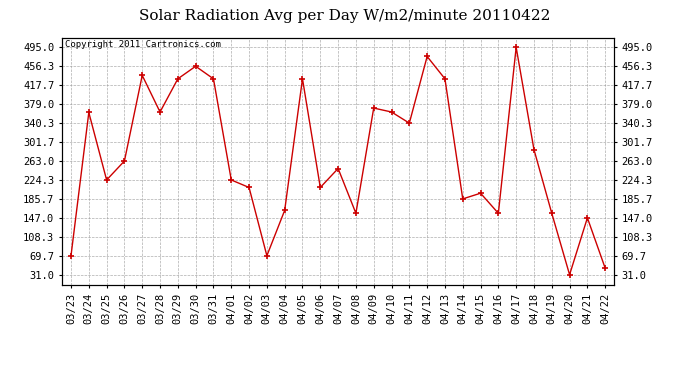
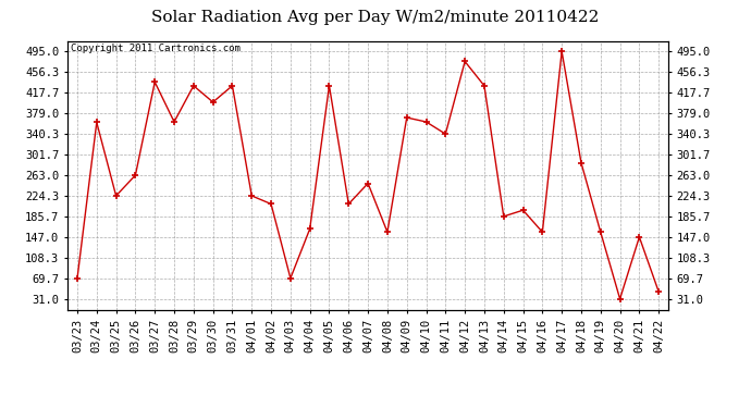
03/30: 456 -> 400
